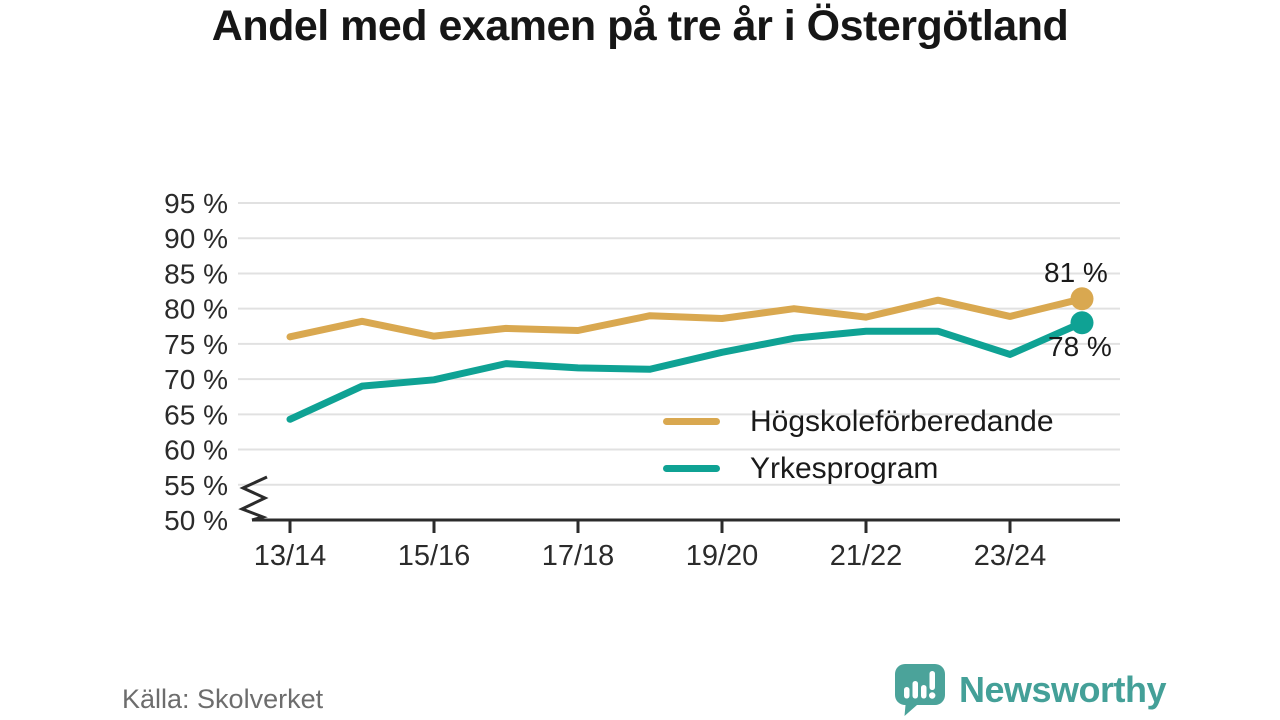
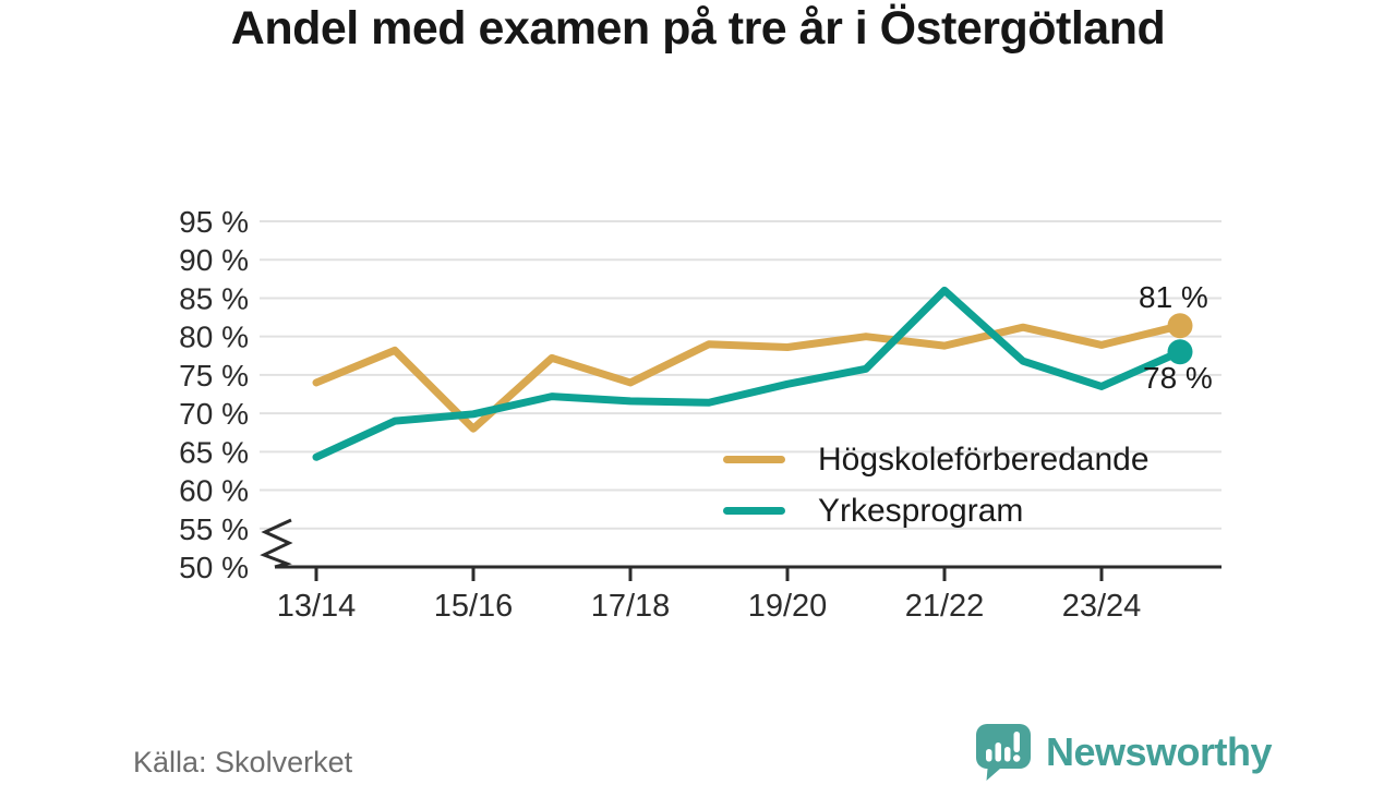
Högskoleförberedande/13/14: 76% -> 74%
Högskoleförberedande/15/16: 76% -> 68%
Högskoleförberedande/17/18: 77% -> 74%
Yrkesprogram/21/22: 77% -> 86%
